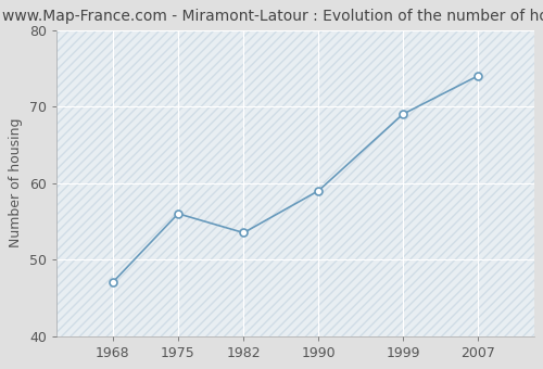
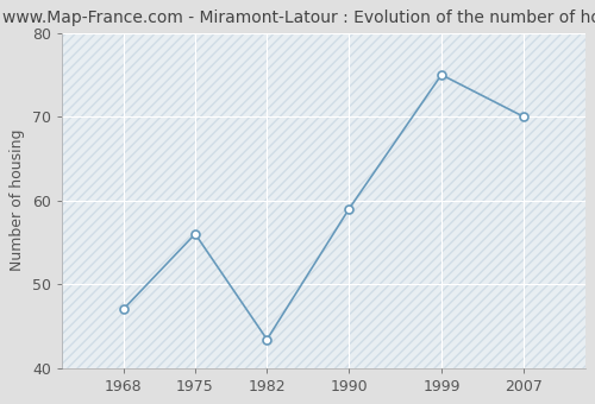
1982: 53.5 -> 43.4
1999: 69.0 -> 75.0
2007: 74.0 -> 70.0
